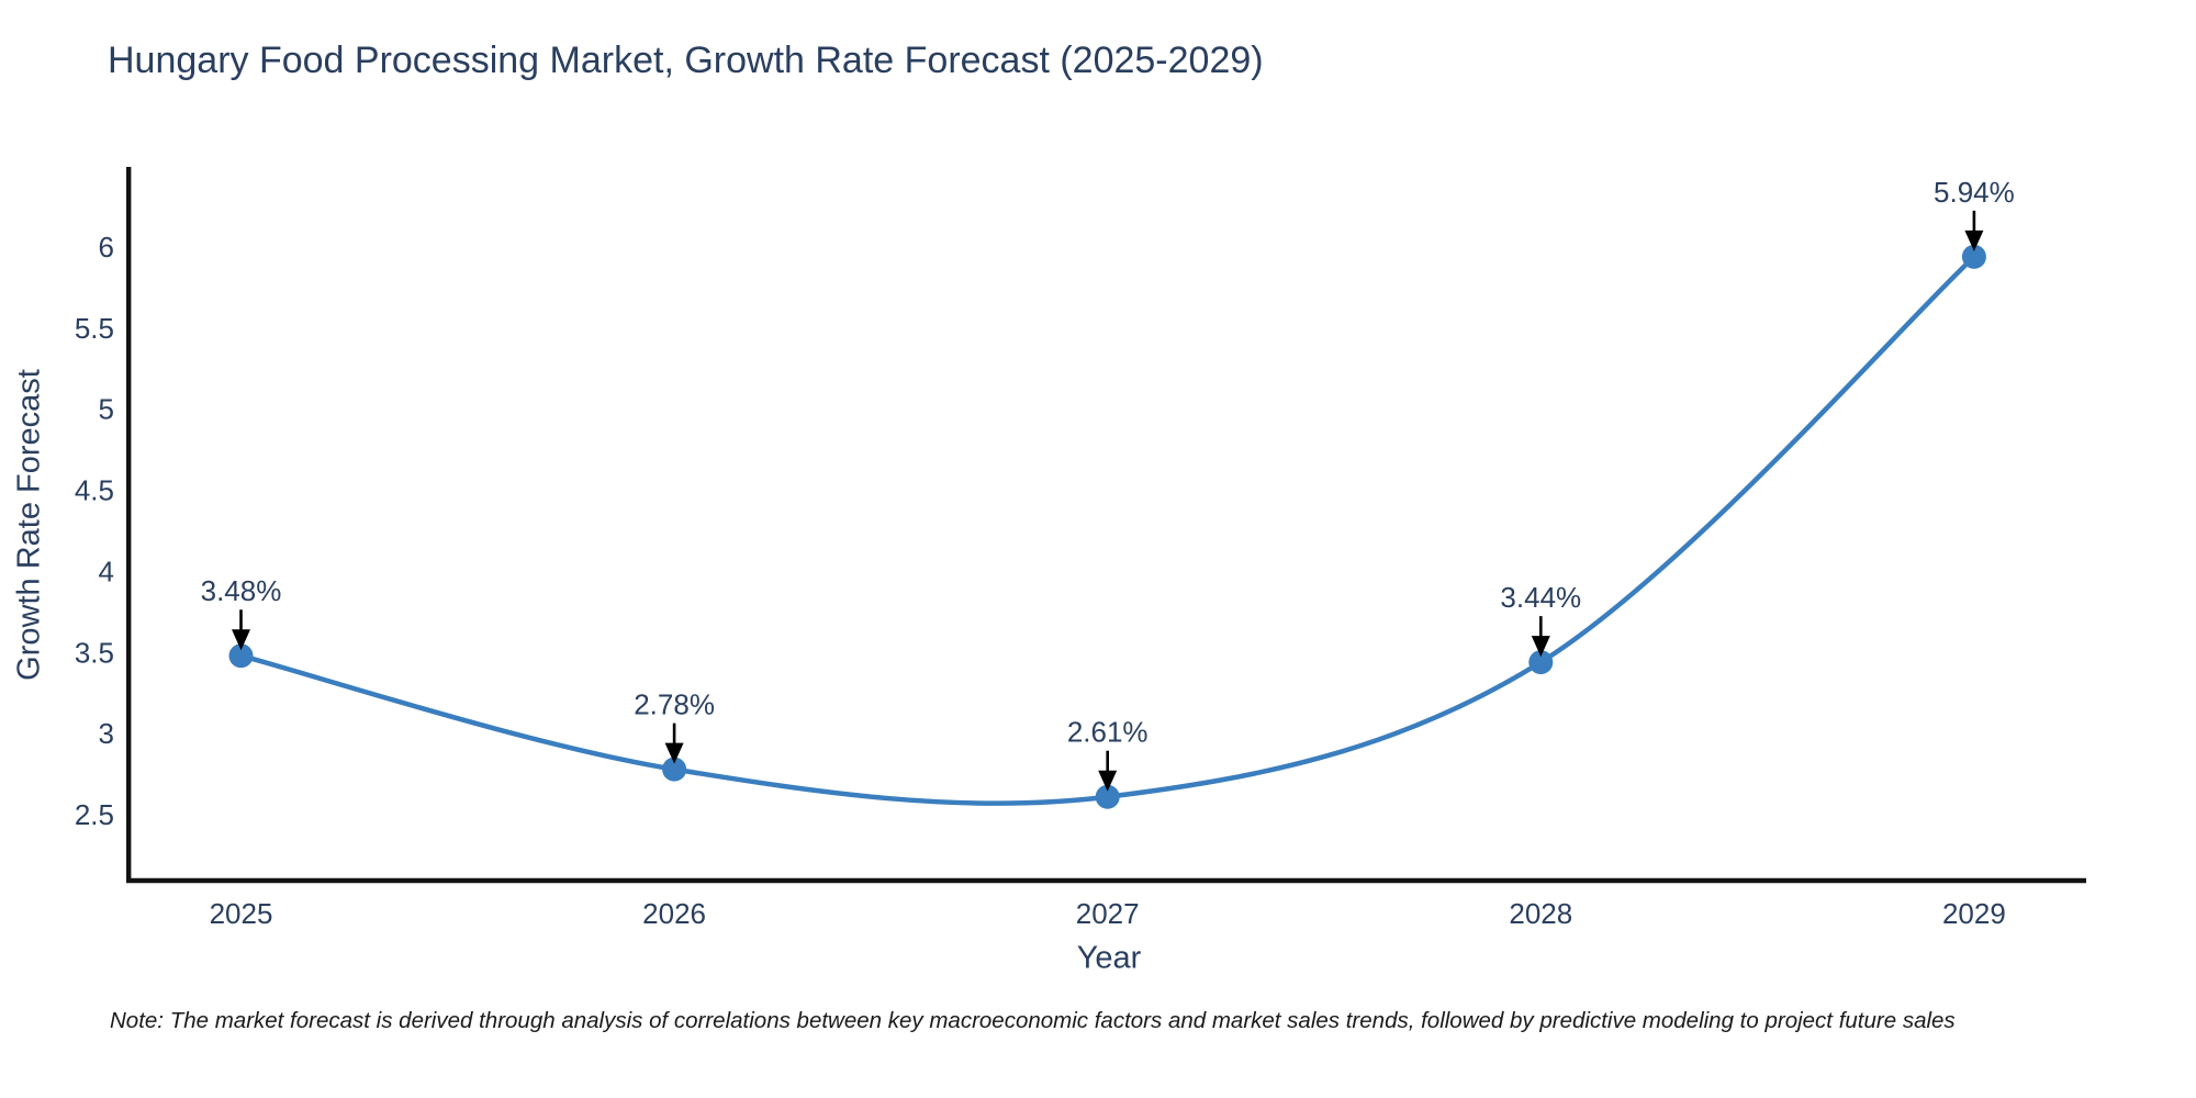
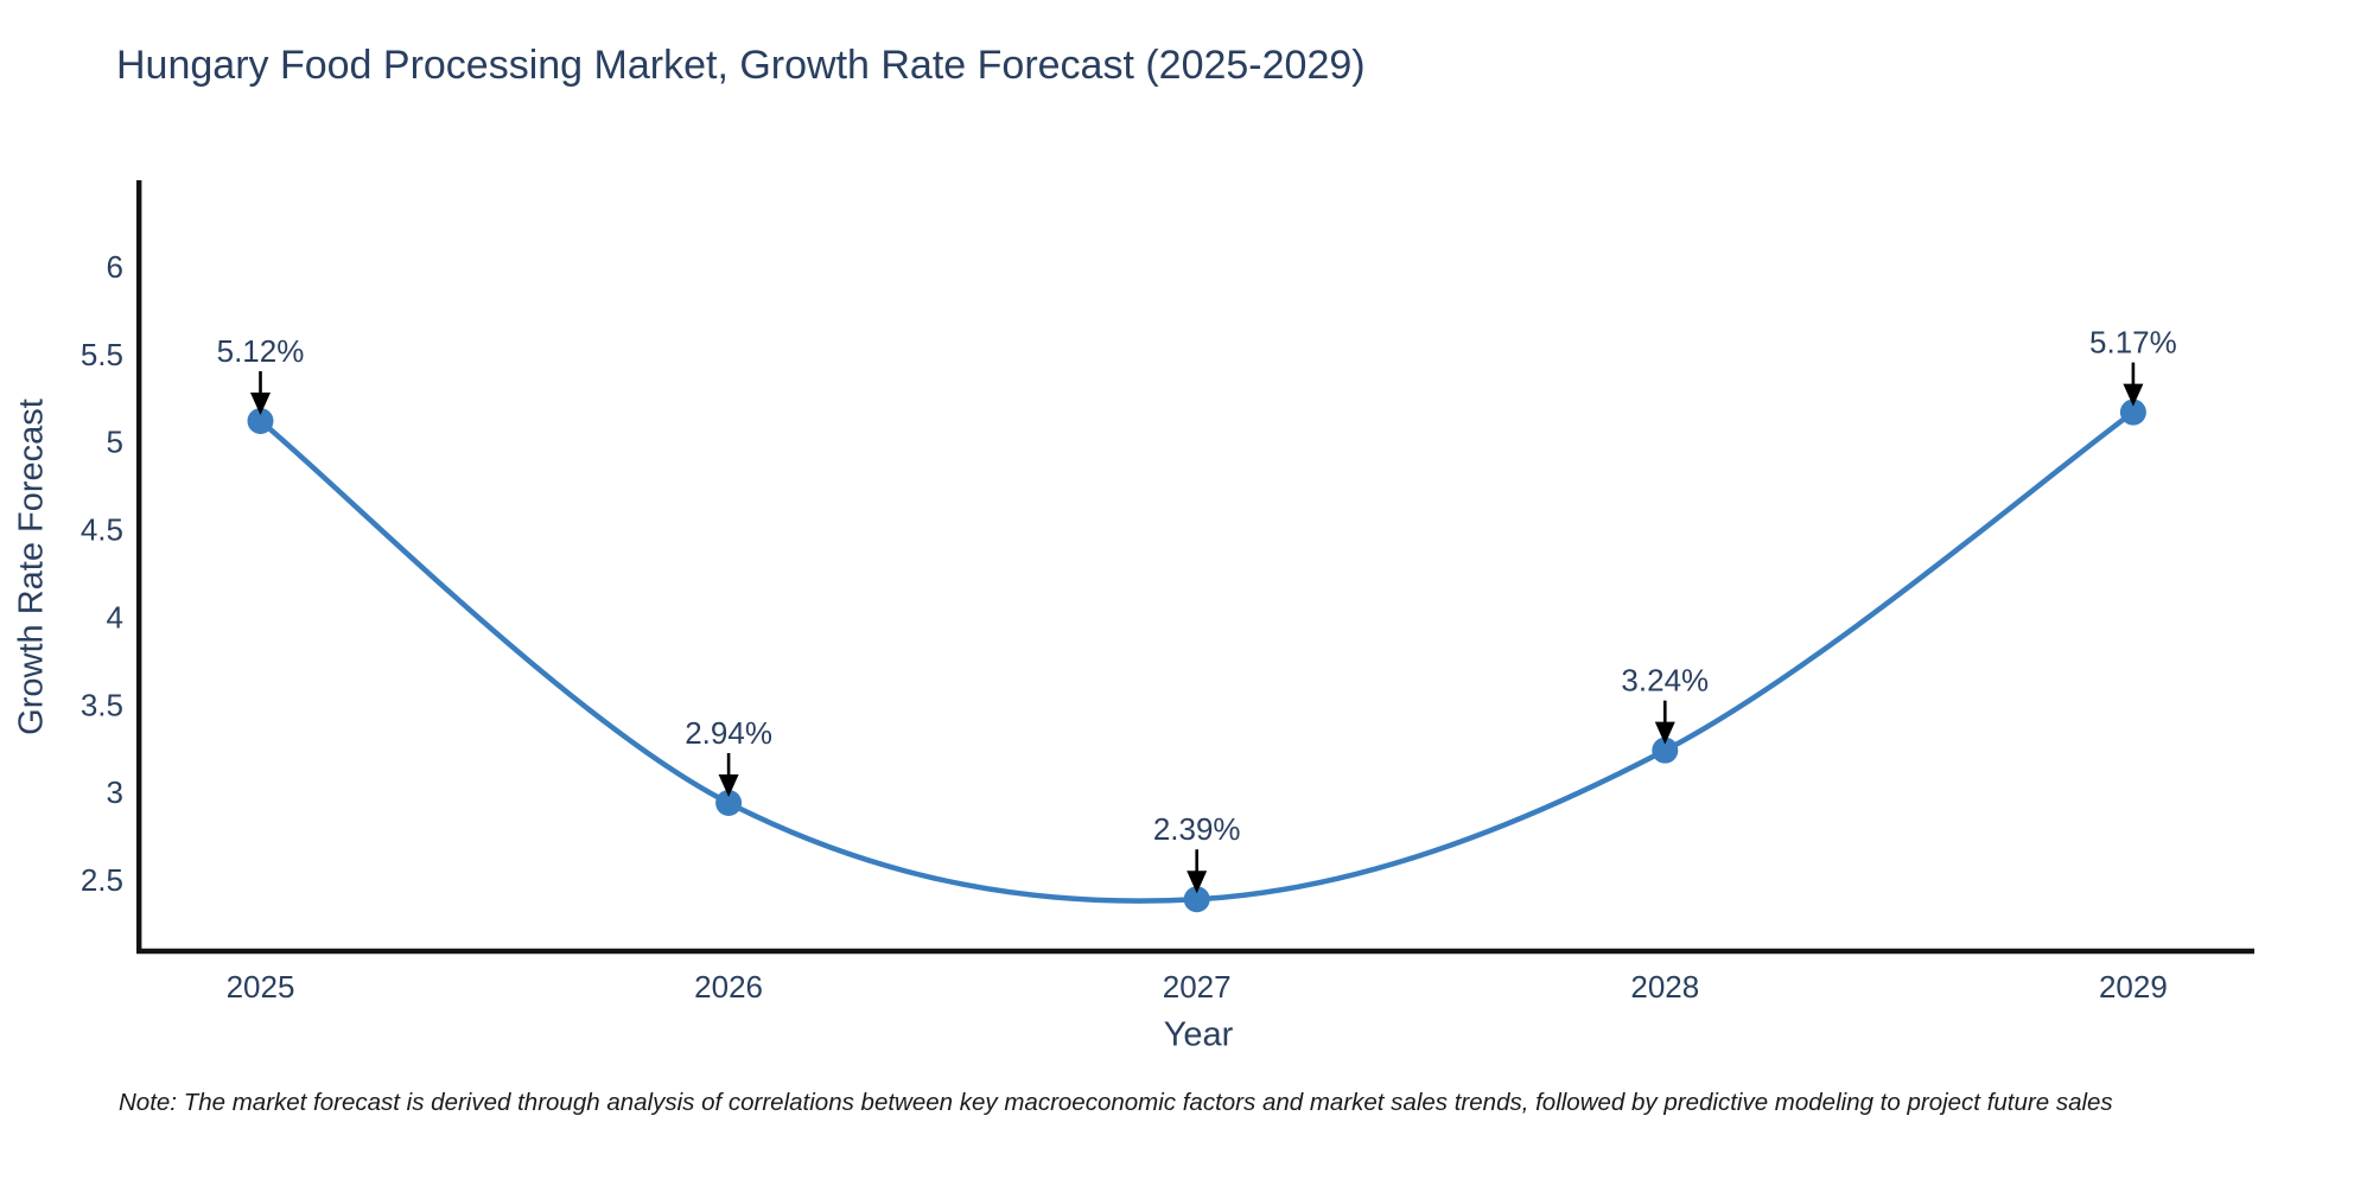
2025: 3.48% -> 5.12%
2026: 2.78% -> 2.94%
2027: 2.61% -> 2.39%
2028: 3.44% -> 3.24%
2029: 5.94% -> 5.17%
